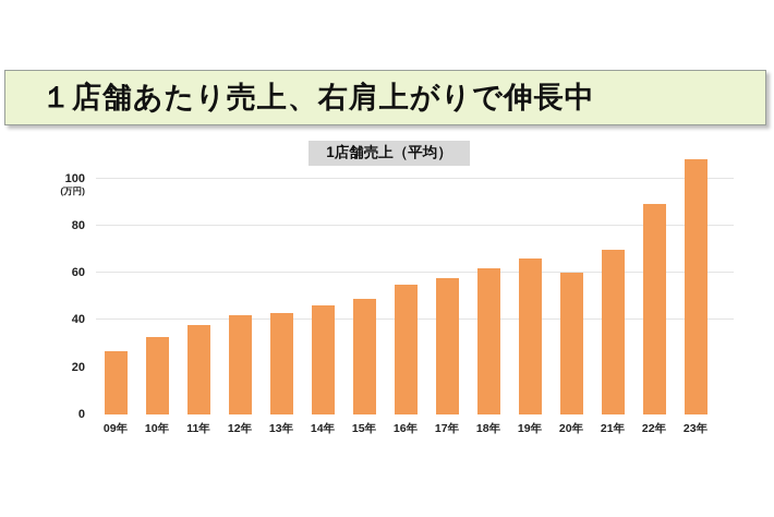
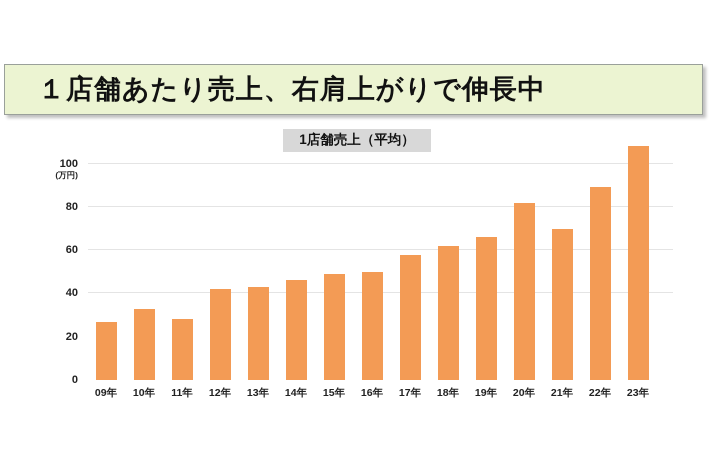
11年: 38 -> 28
16年: 55 -> 50
20年: 60 -> 82
